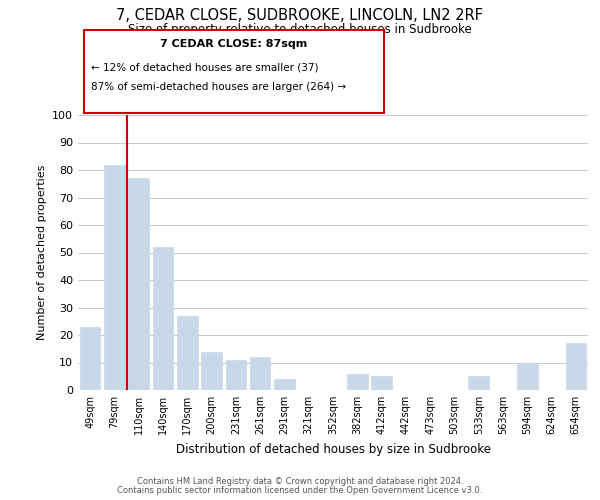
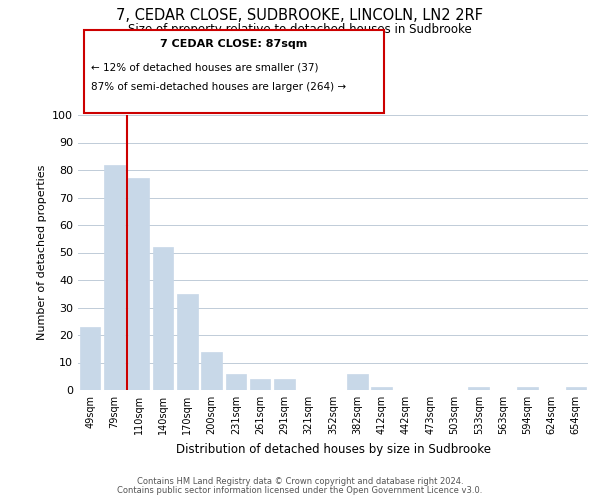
170sqm: 27 -> 35
231sqm: 11 -> 6
261sqm: 12 -> 4
412sqm: 5 -> 1
533sqm: 5 -> 1
594sqm: 10 -> 1
654sqm: 17 -> 1
